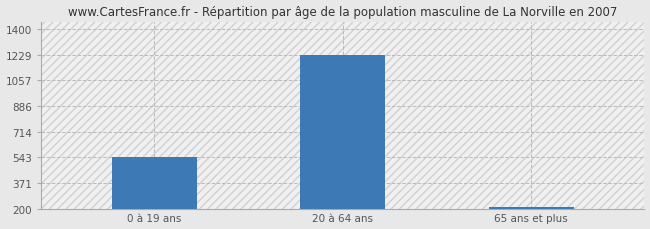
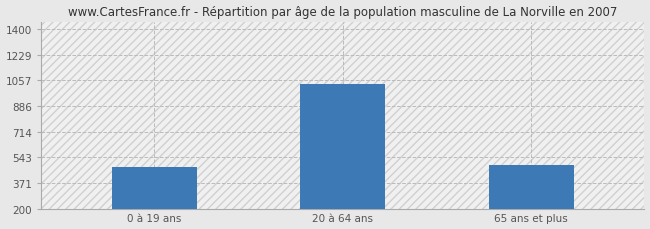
0 à 19 ans: 540 -> 480
20 à 64 ans: 1230 -> 1030
65 ans et plus: 210 -> 490
